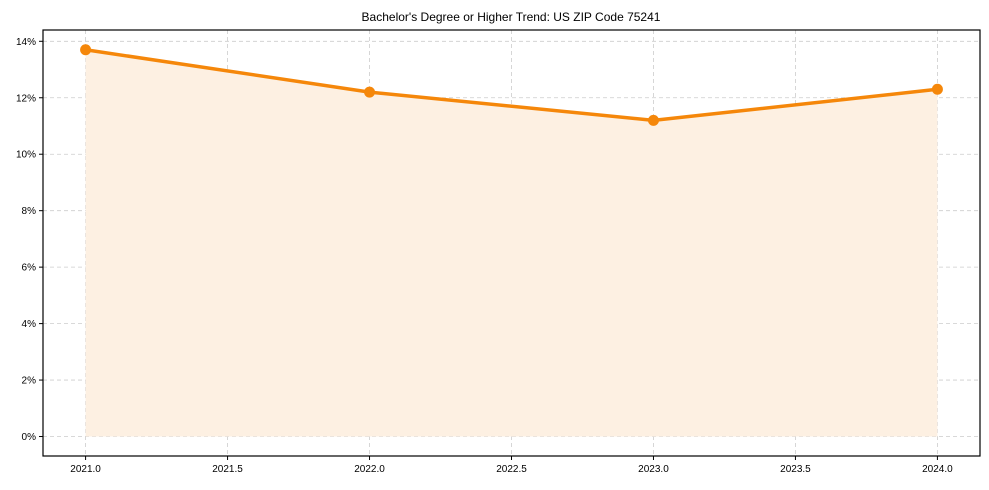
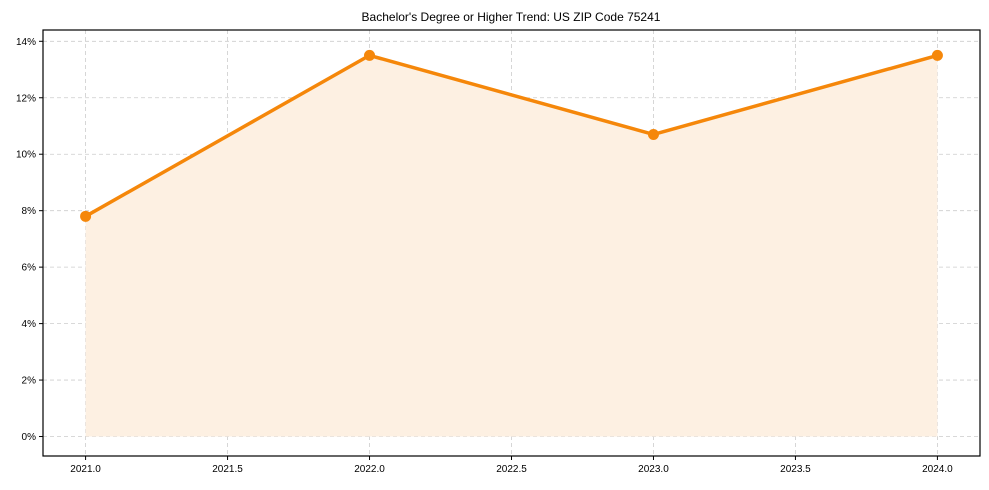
2021.0: 13.7% -> 7.8%
2022.0: 12.2% -> 13.5%
2023.0: 11.2% -> 10.7%
2024.0: 12.3% -> 13.5%
